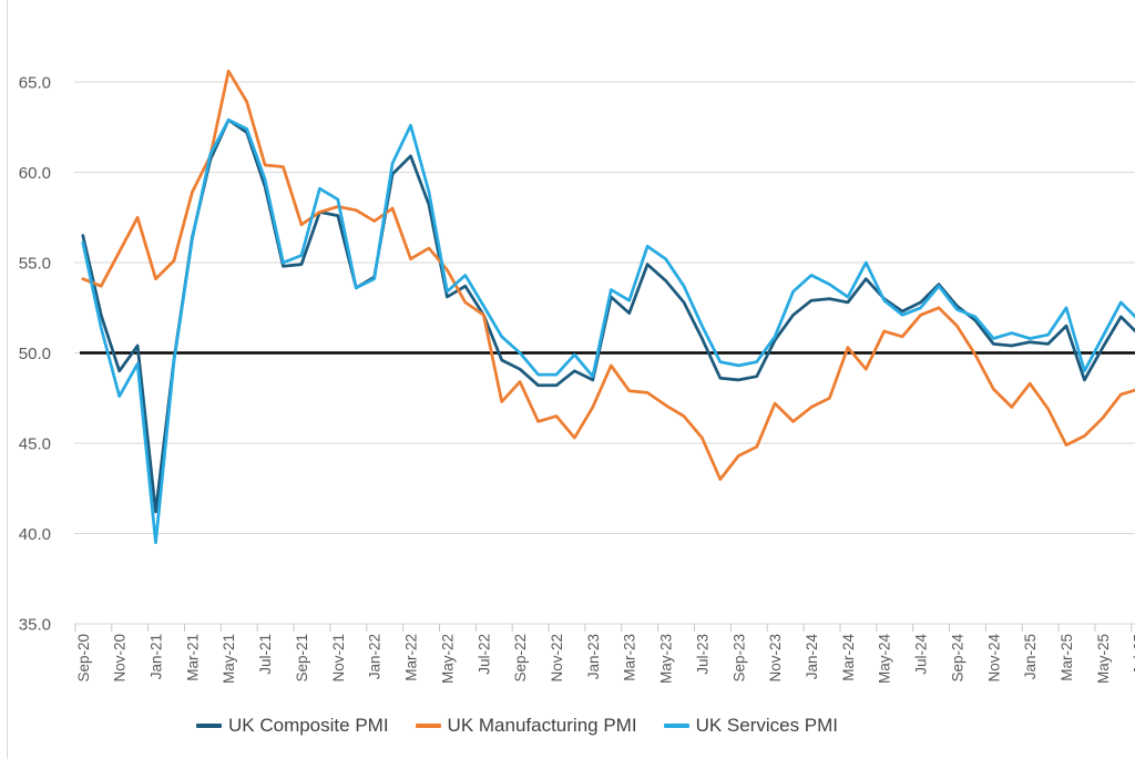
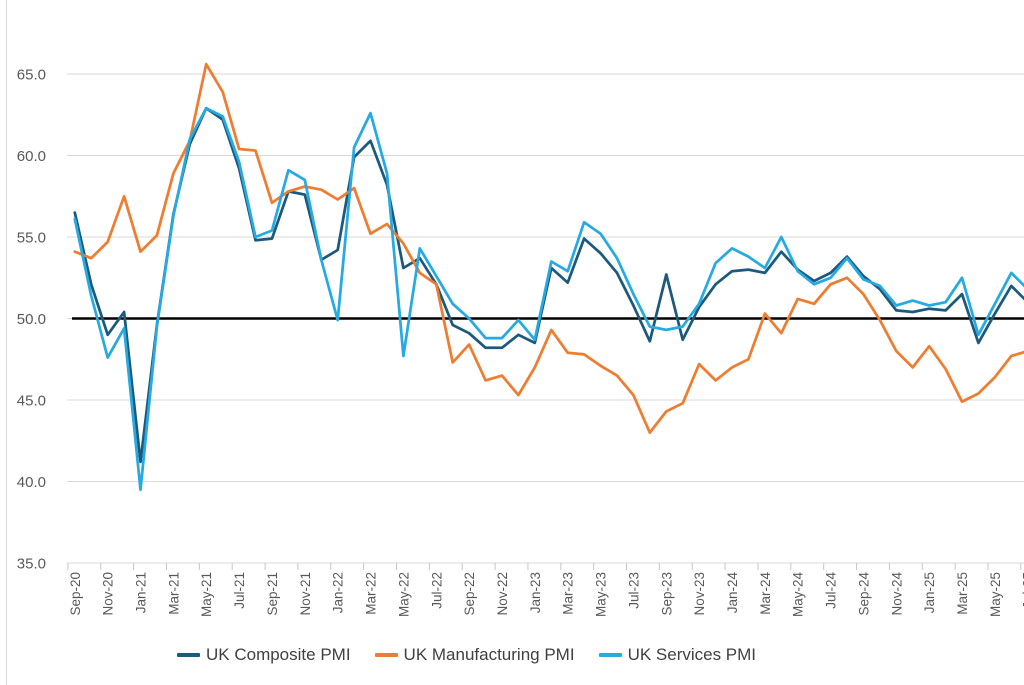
UK Manufacturing PMI/Nov-20: 55.6 -> 54.7
UK Services PMI/Jan-22: 54.1 -> 49.9
UK Services PMI/May-22: 53.4 -> 47.7
UK Composite PMI/Sep-23: 48.5 -> 52.7
